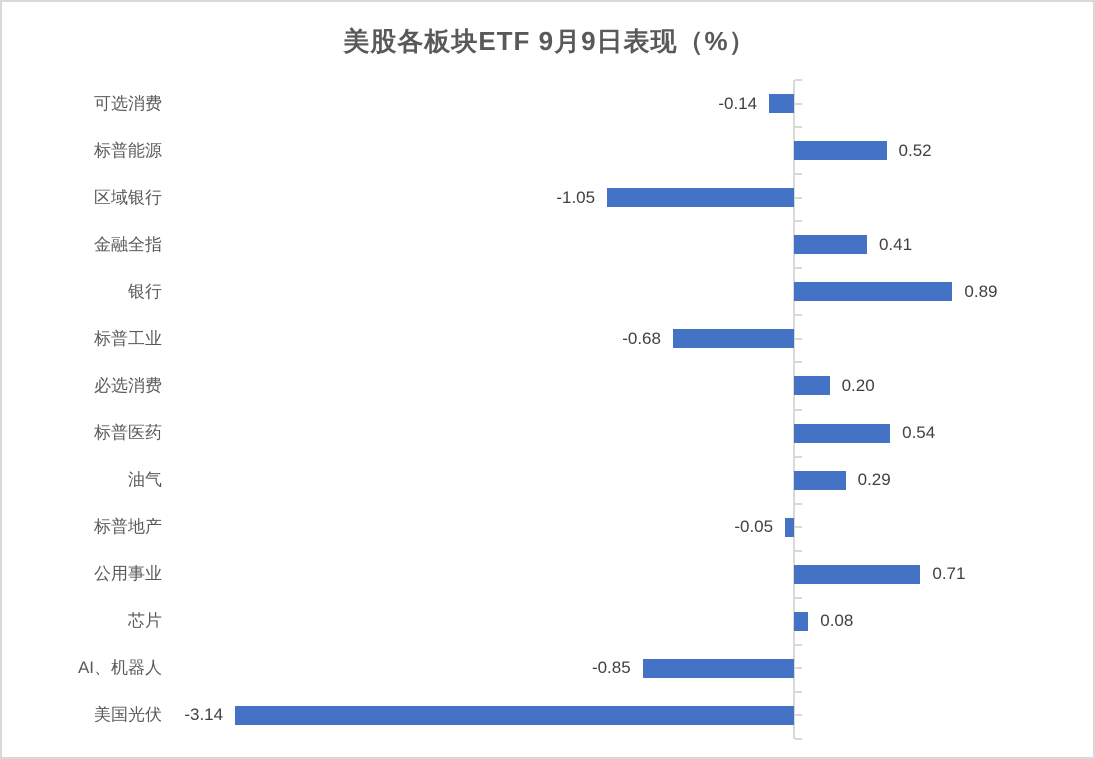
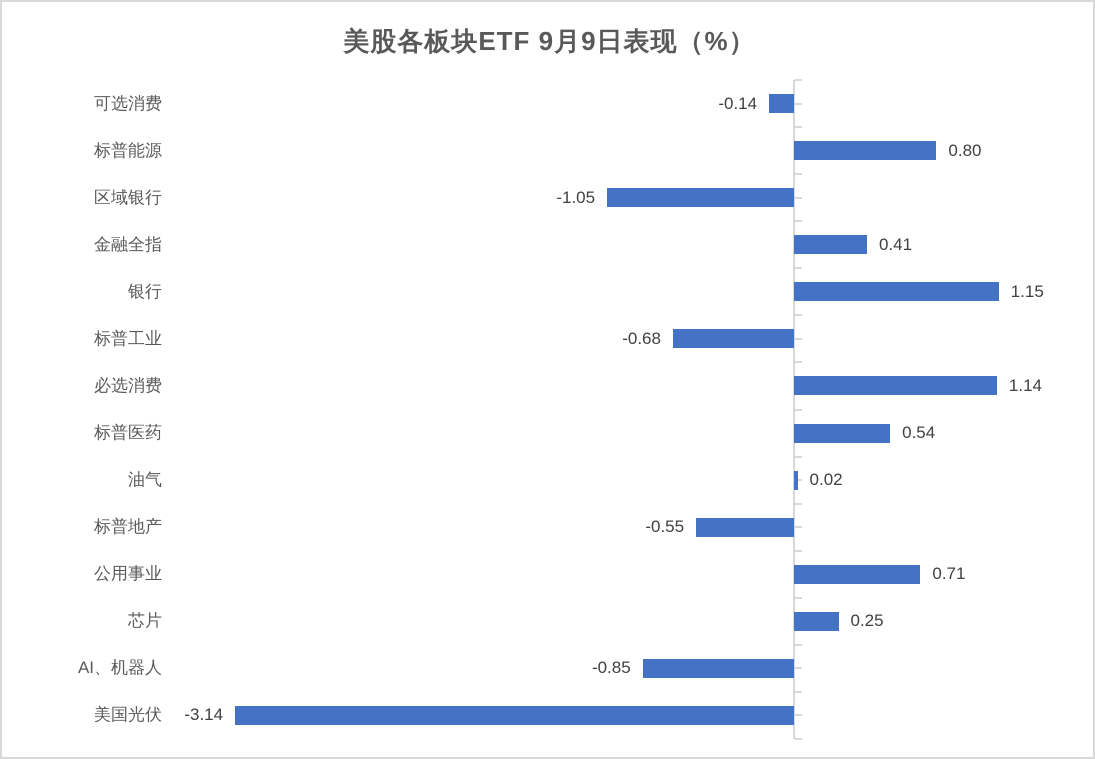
标普能源: 0.52 -> 0.80
银行: 0.89 -> 1.15
必选消费: 0.20 -> 1.14
油气: 0.29 -> 0.02
标普地产: -0.05 -> -0.55
芯片: 0.08 -> 0.25
